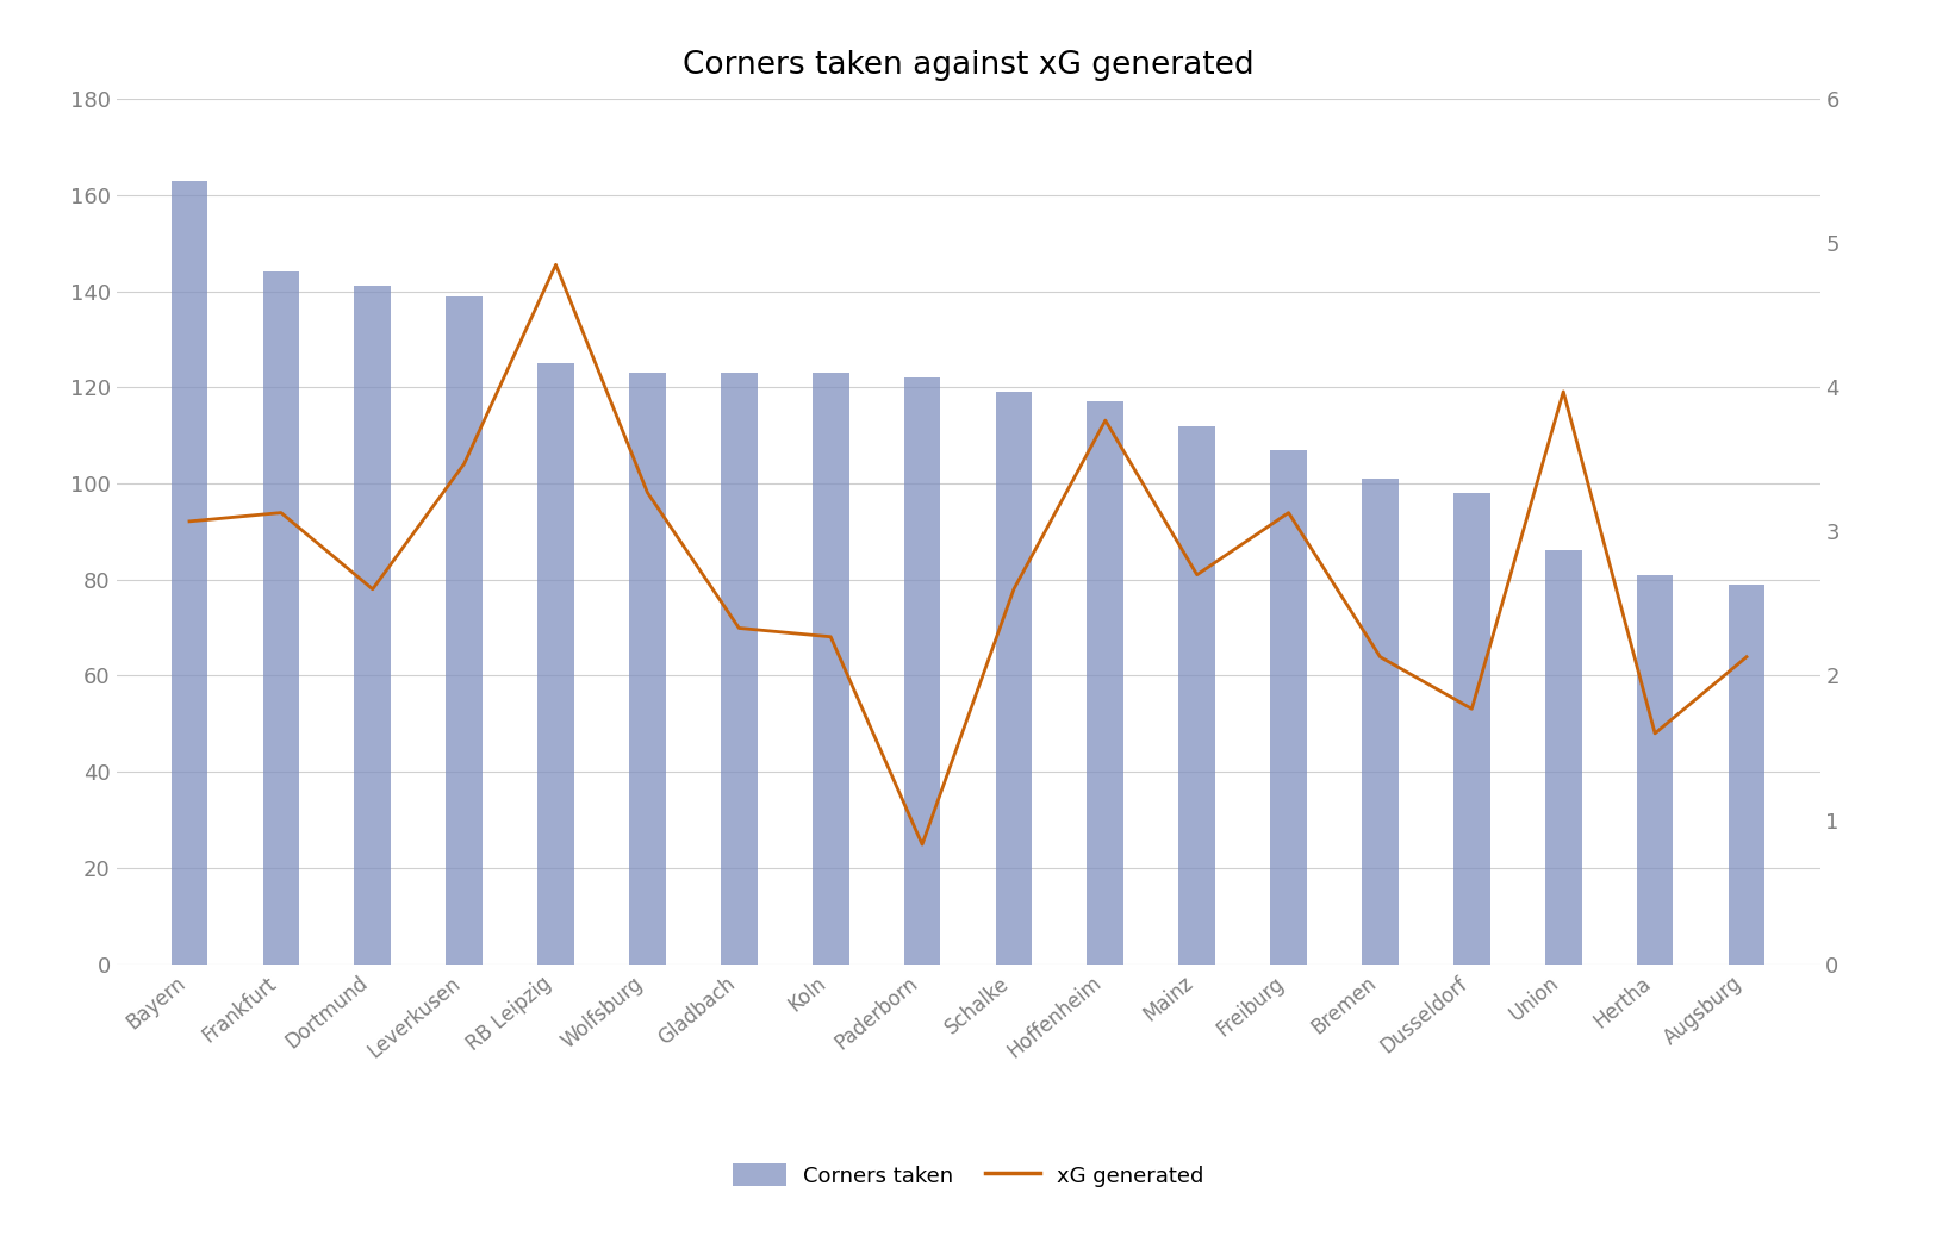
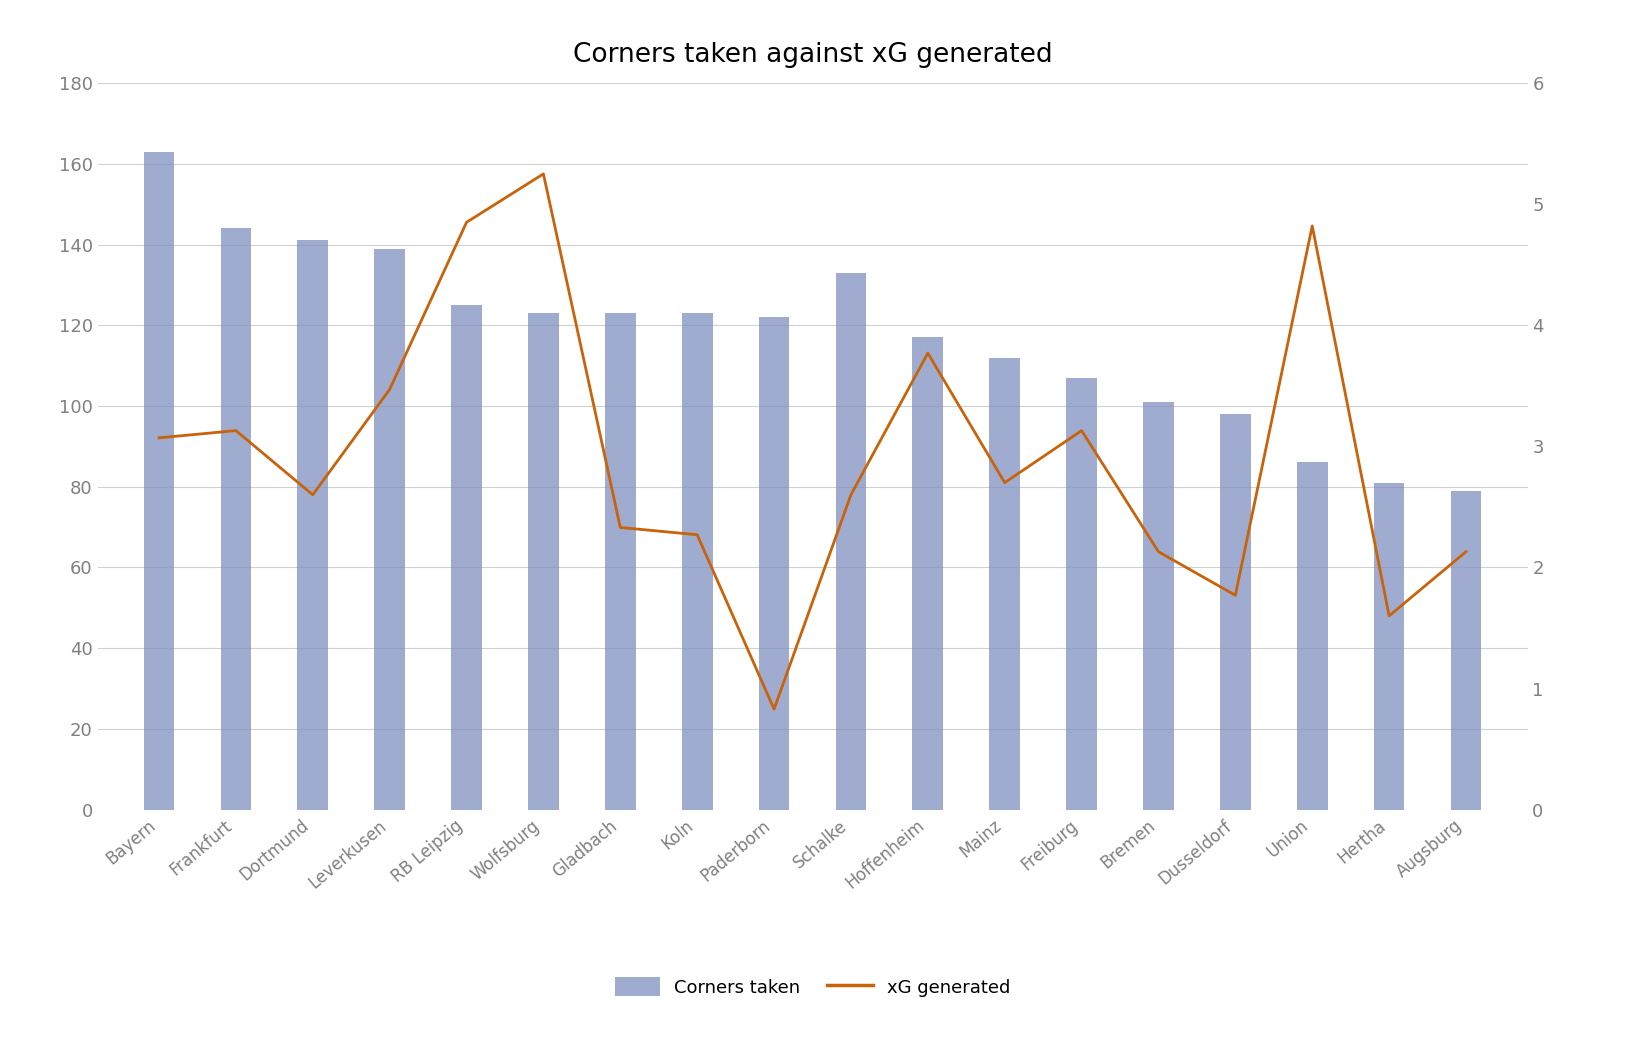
xG generated/Wolfsburg: 3.27 -> 5.25
Corners taken/Schalke: 119 -> 133
xG generated/Union: 3.97 -> 4.82
